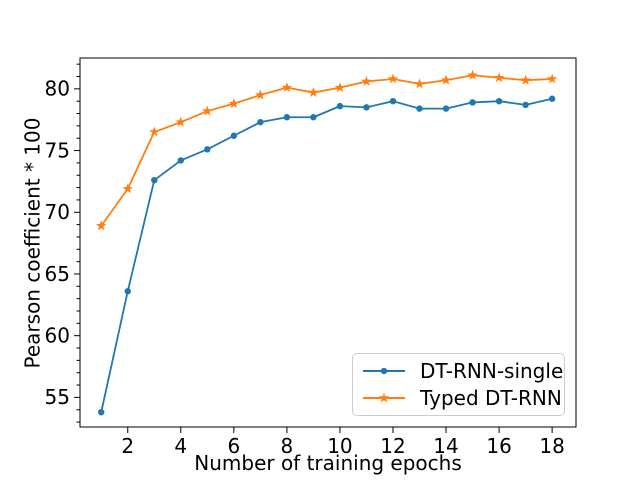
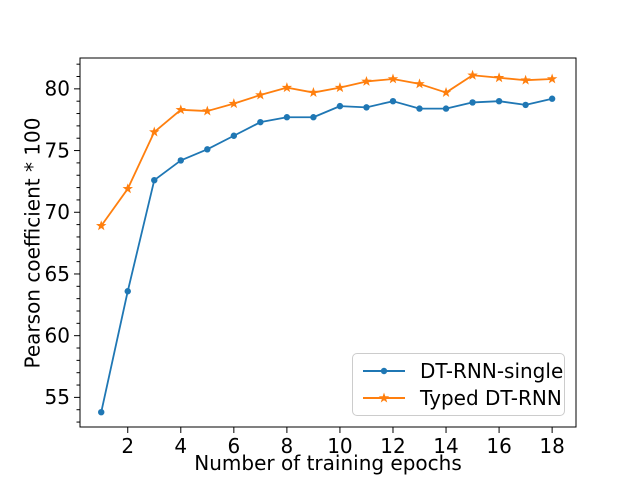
Typed DT-RNN/4: 77.3 -> 78.3
Typed DT-RNN/14: 80.7 -> 79.7
